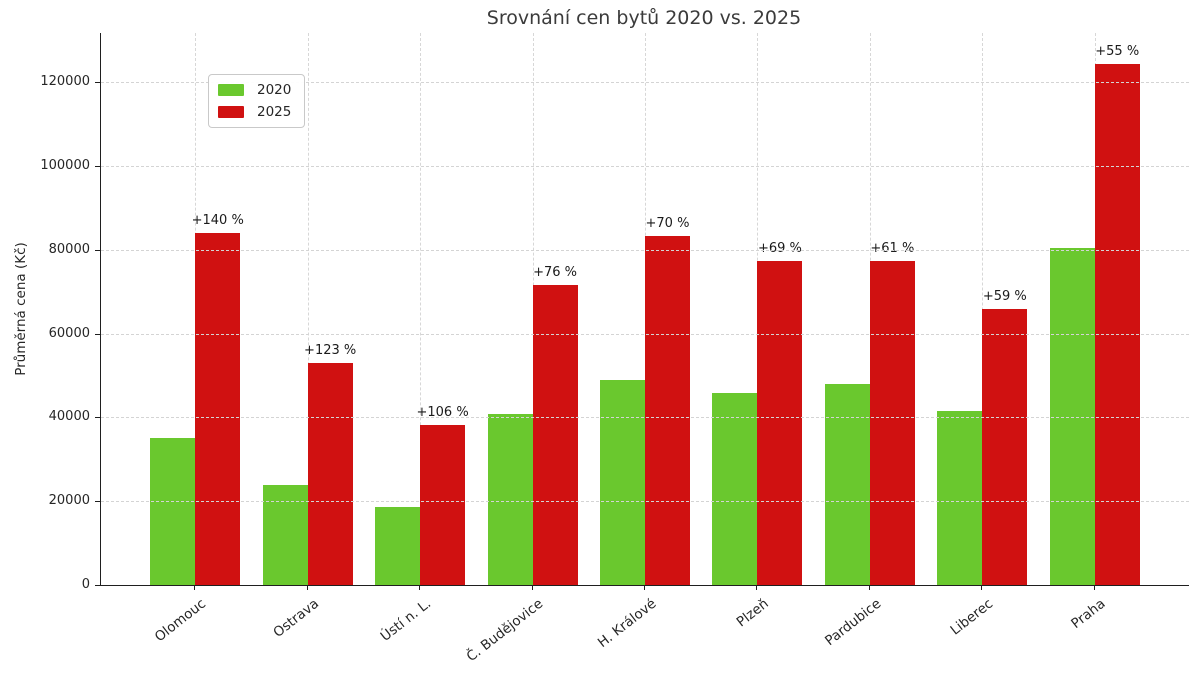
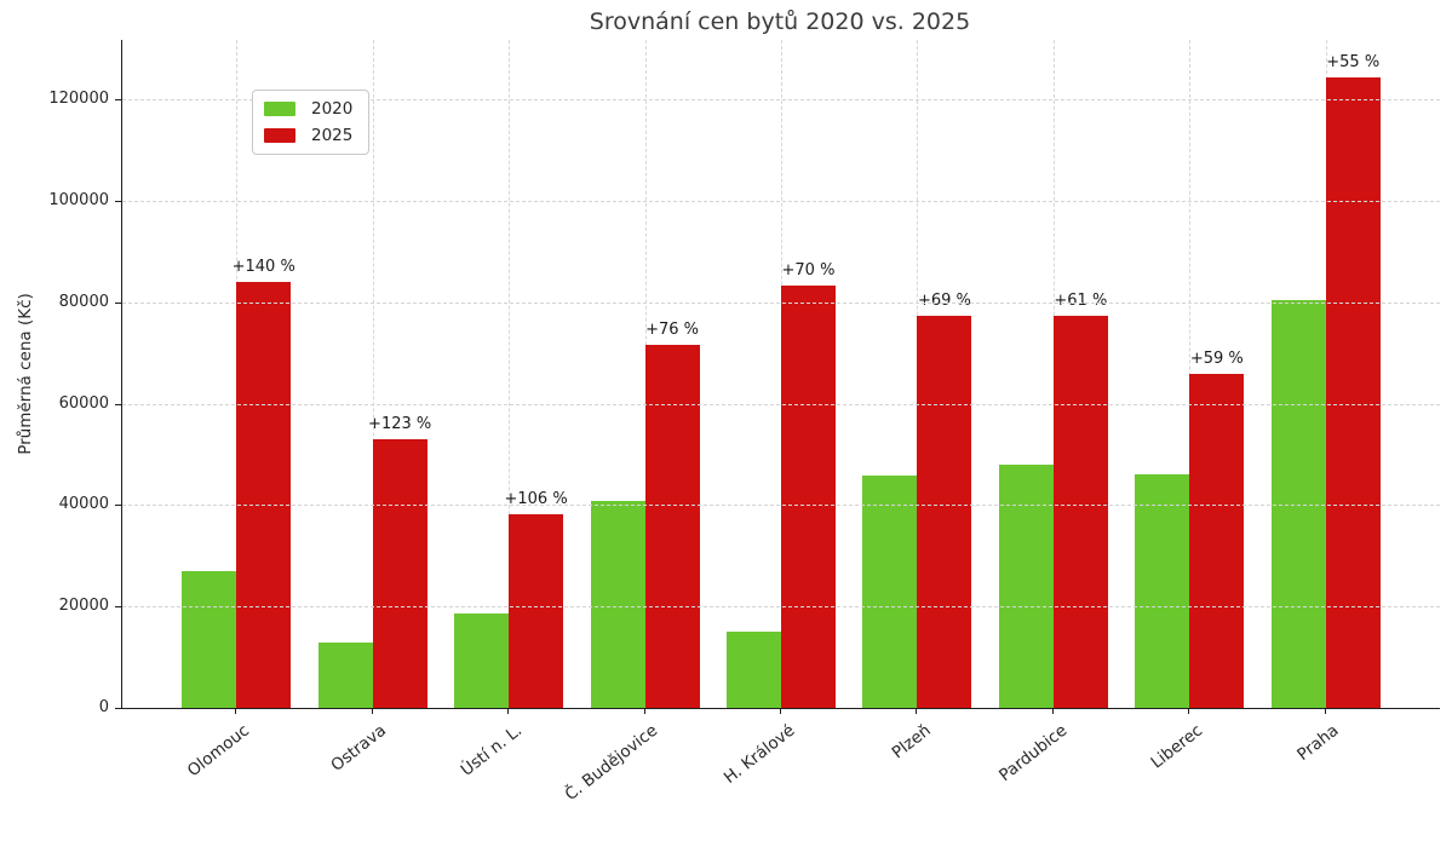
2020/Olomouc: 35000 -> 27000
2020/Ostrava: 24000 -> 13000
2020/H. Králové: 49000 -> 15000
2020/Liberec: 41000 -> 46000
